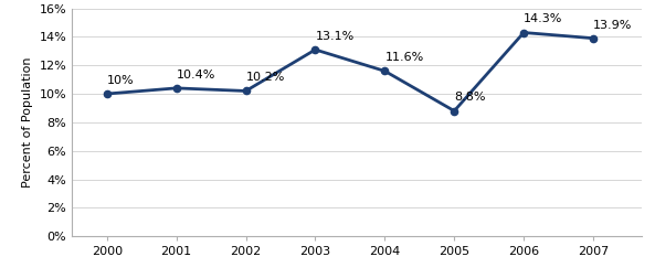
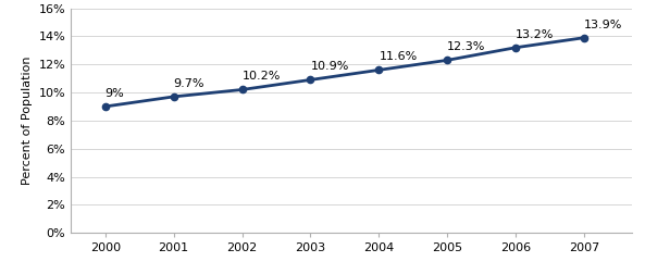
2000: 10% -> 9%
2001: 10.4% -> 9.7%
2003: 13.1% -> 10.9%
2005: 8.8% -> 12.3%
2006: 14.3% -> 13.2%
